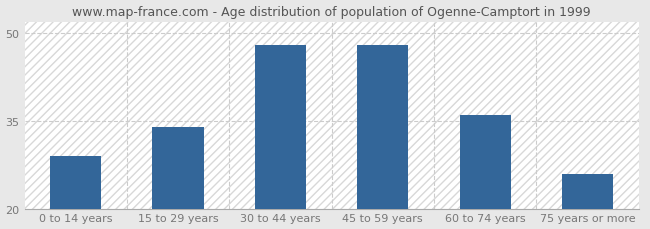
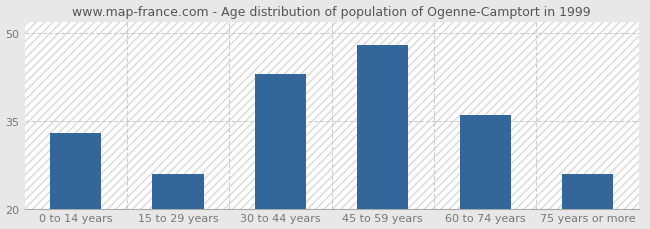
0 to 14 years: 29 -> 33
15 to 29 years: 34 -> 26
30 to 44 years: 48 -> 43
